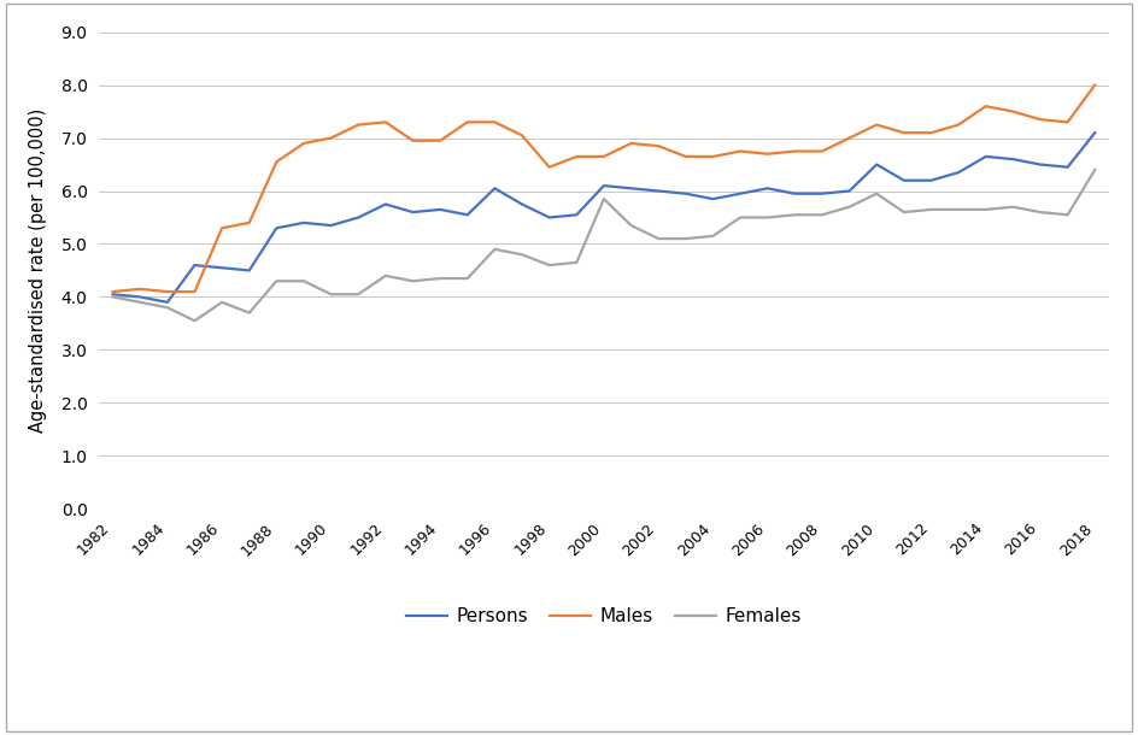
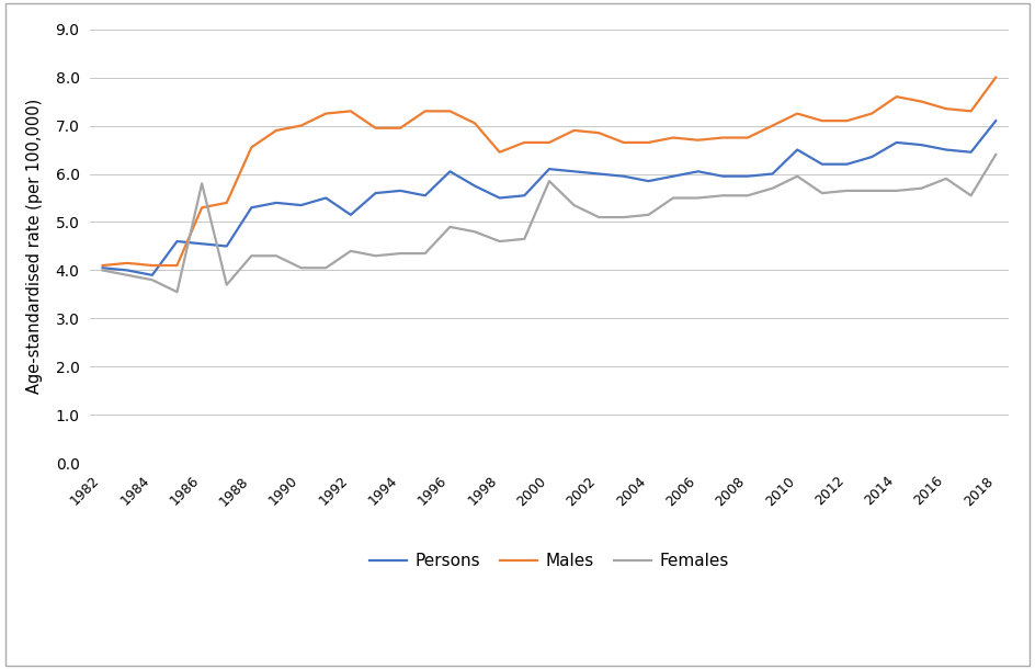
Females/1986: 3.90 -> 5.80
Persons/1992: 5.75 -> 5.15
Females/2016: 5.60 -> 5.90
